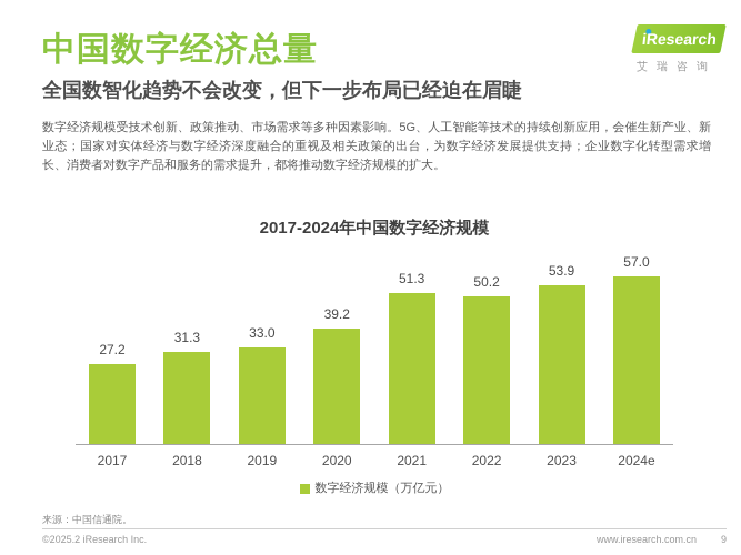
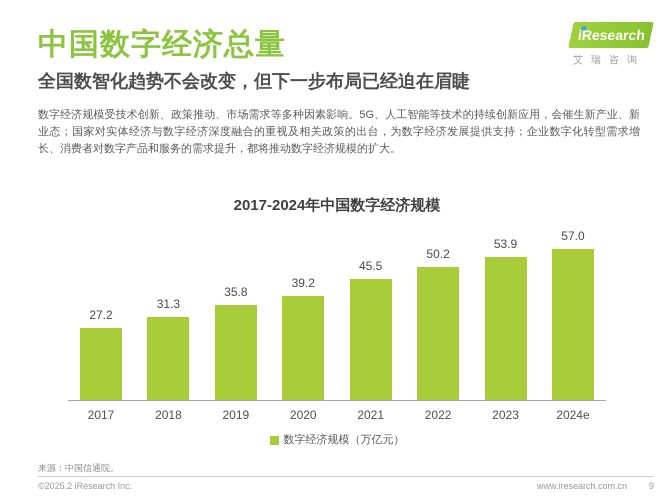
2019: 33.0 -> 35.8
2021: 51.3 -> 45.5
